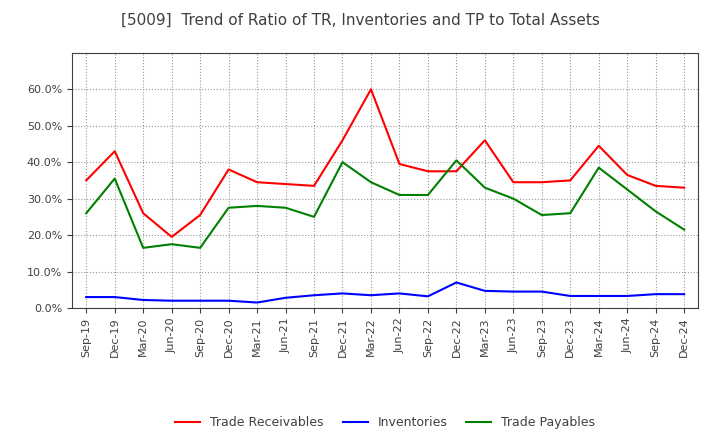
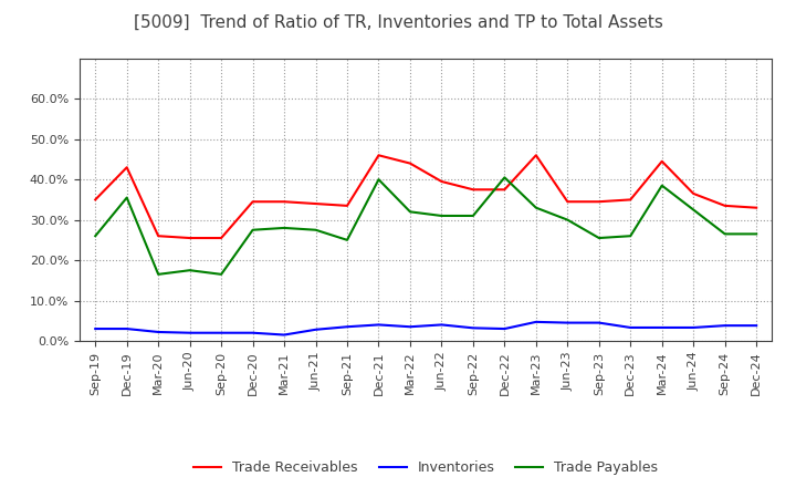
Trade Receivables/Jun-20: 19.5% -> 25.5%
Trade Receivables/Dec-20: 38.0% -> 34.5%
Trade Receivables/Mar-22: 60.0% -> 44.0%
Trade Payables/Mar-22: 34.5% -> 32.0%
Inventories/Dec-22: 7.0% -> 3.0%
Trade Payables/Dec-24: 21.5% -> 26.5%
